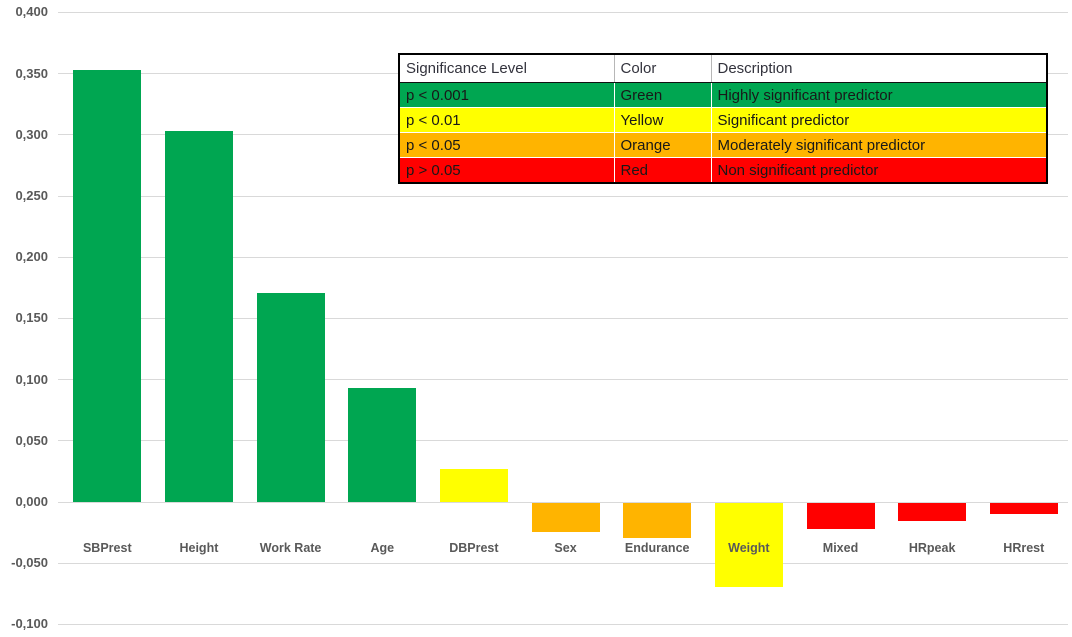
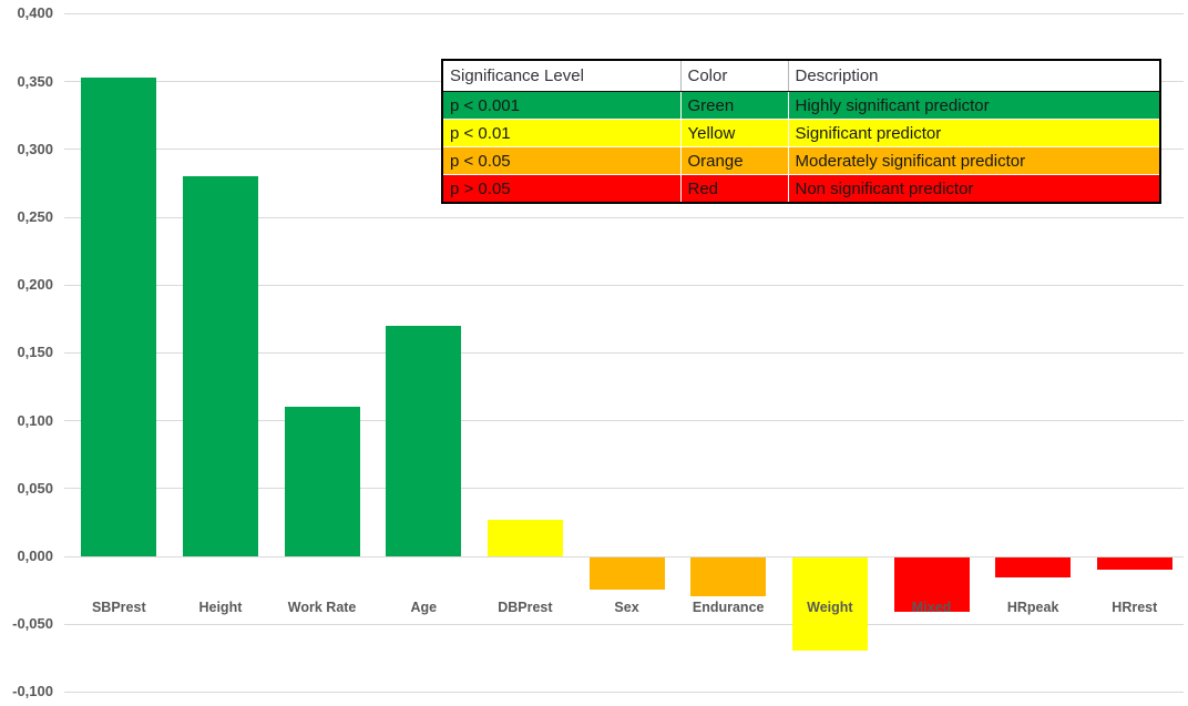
Height: 0,30 -> 0,28
Work Rate: 0,17 -> 0,11
Age: 0,09 -> 0,17
Mixed: -0,02 -> -0,04
